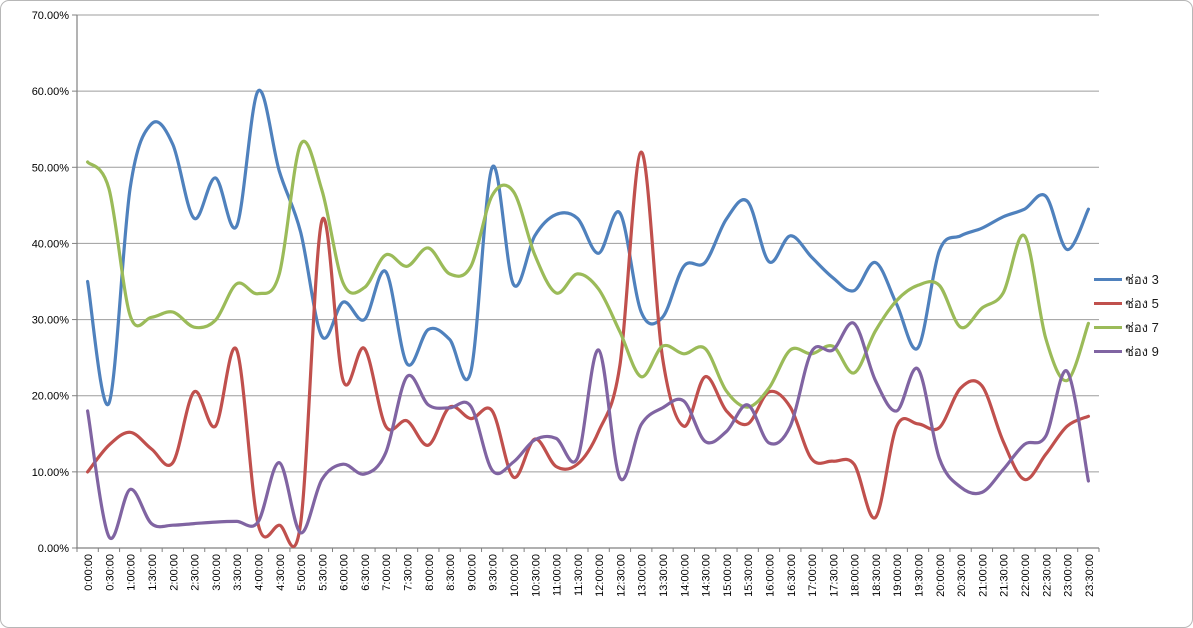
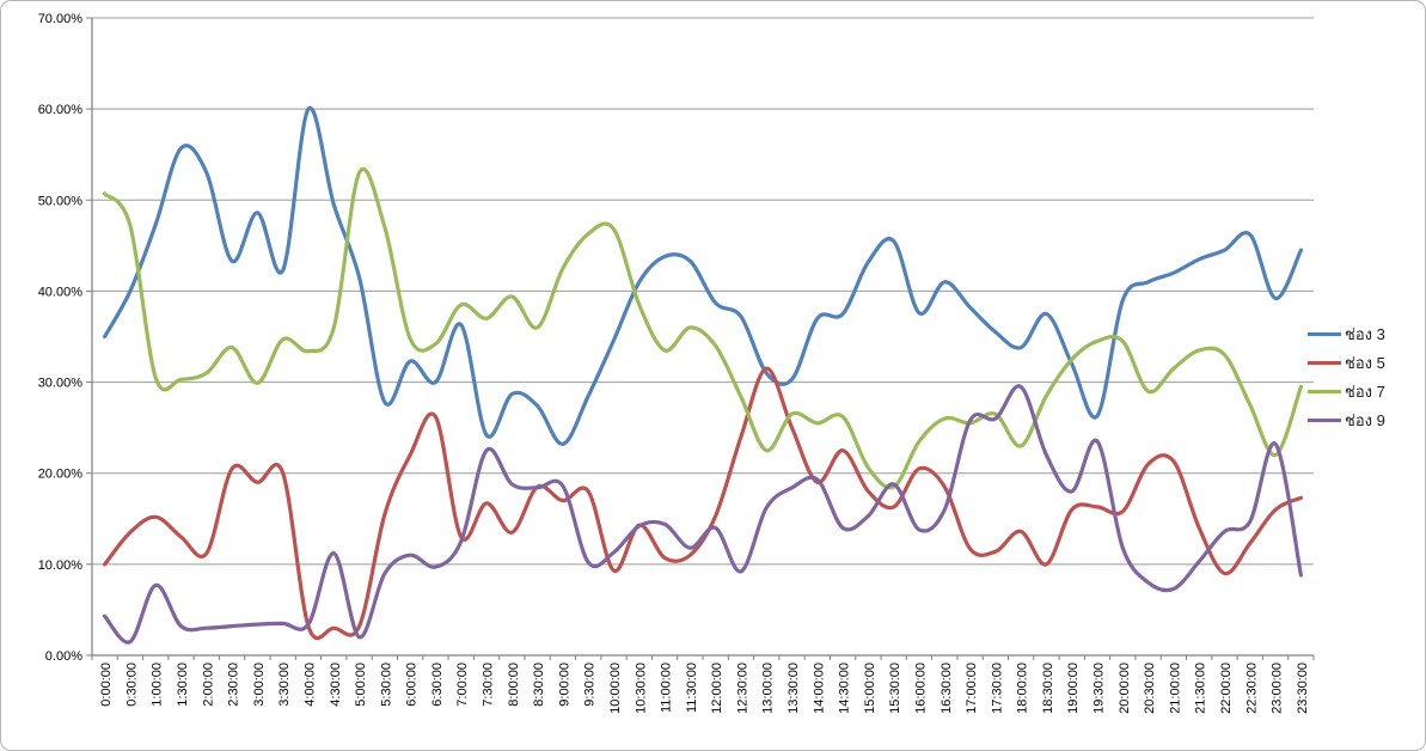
ช่อง 9/0:00:00: 18% -> 4%
ช่อง 3/0:30:00: 19% -> 40%
ช่อง 7/2:30:00: 29% -> 34%
ช่อง 5/3:00:00: 16% -> 19%
ช่อง 5/3:30:00: 26% -> 20%
ช่อง 5/5:30:00: 43% -> 16%
ช่อง 5/7:00:00: 16% -> 13%
ช่อง 7/9:00:00: 37% -> 42%
ช่อง 3/9:30:00: 50% -> 28%
ช่อง 9/12:00:00: 26% -> 14%
ช่อง 3/12:30:00: 44% -> 37%
ช่อง 5/13:00:00: 52% -> 32%
ช่อง 5/14:00:00: 16% -> 19%
ช่อง 7/16:00:00: 21% -> 24%
ช่อง 5/18:00:00: 11% -> 14%
ช่อง 5/18:30:00: 4% -> 10%
ช่อง 7/22:00:00: 41% -> 33%
